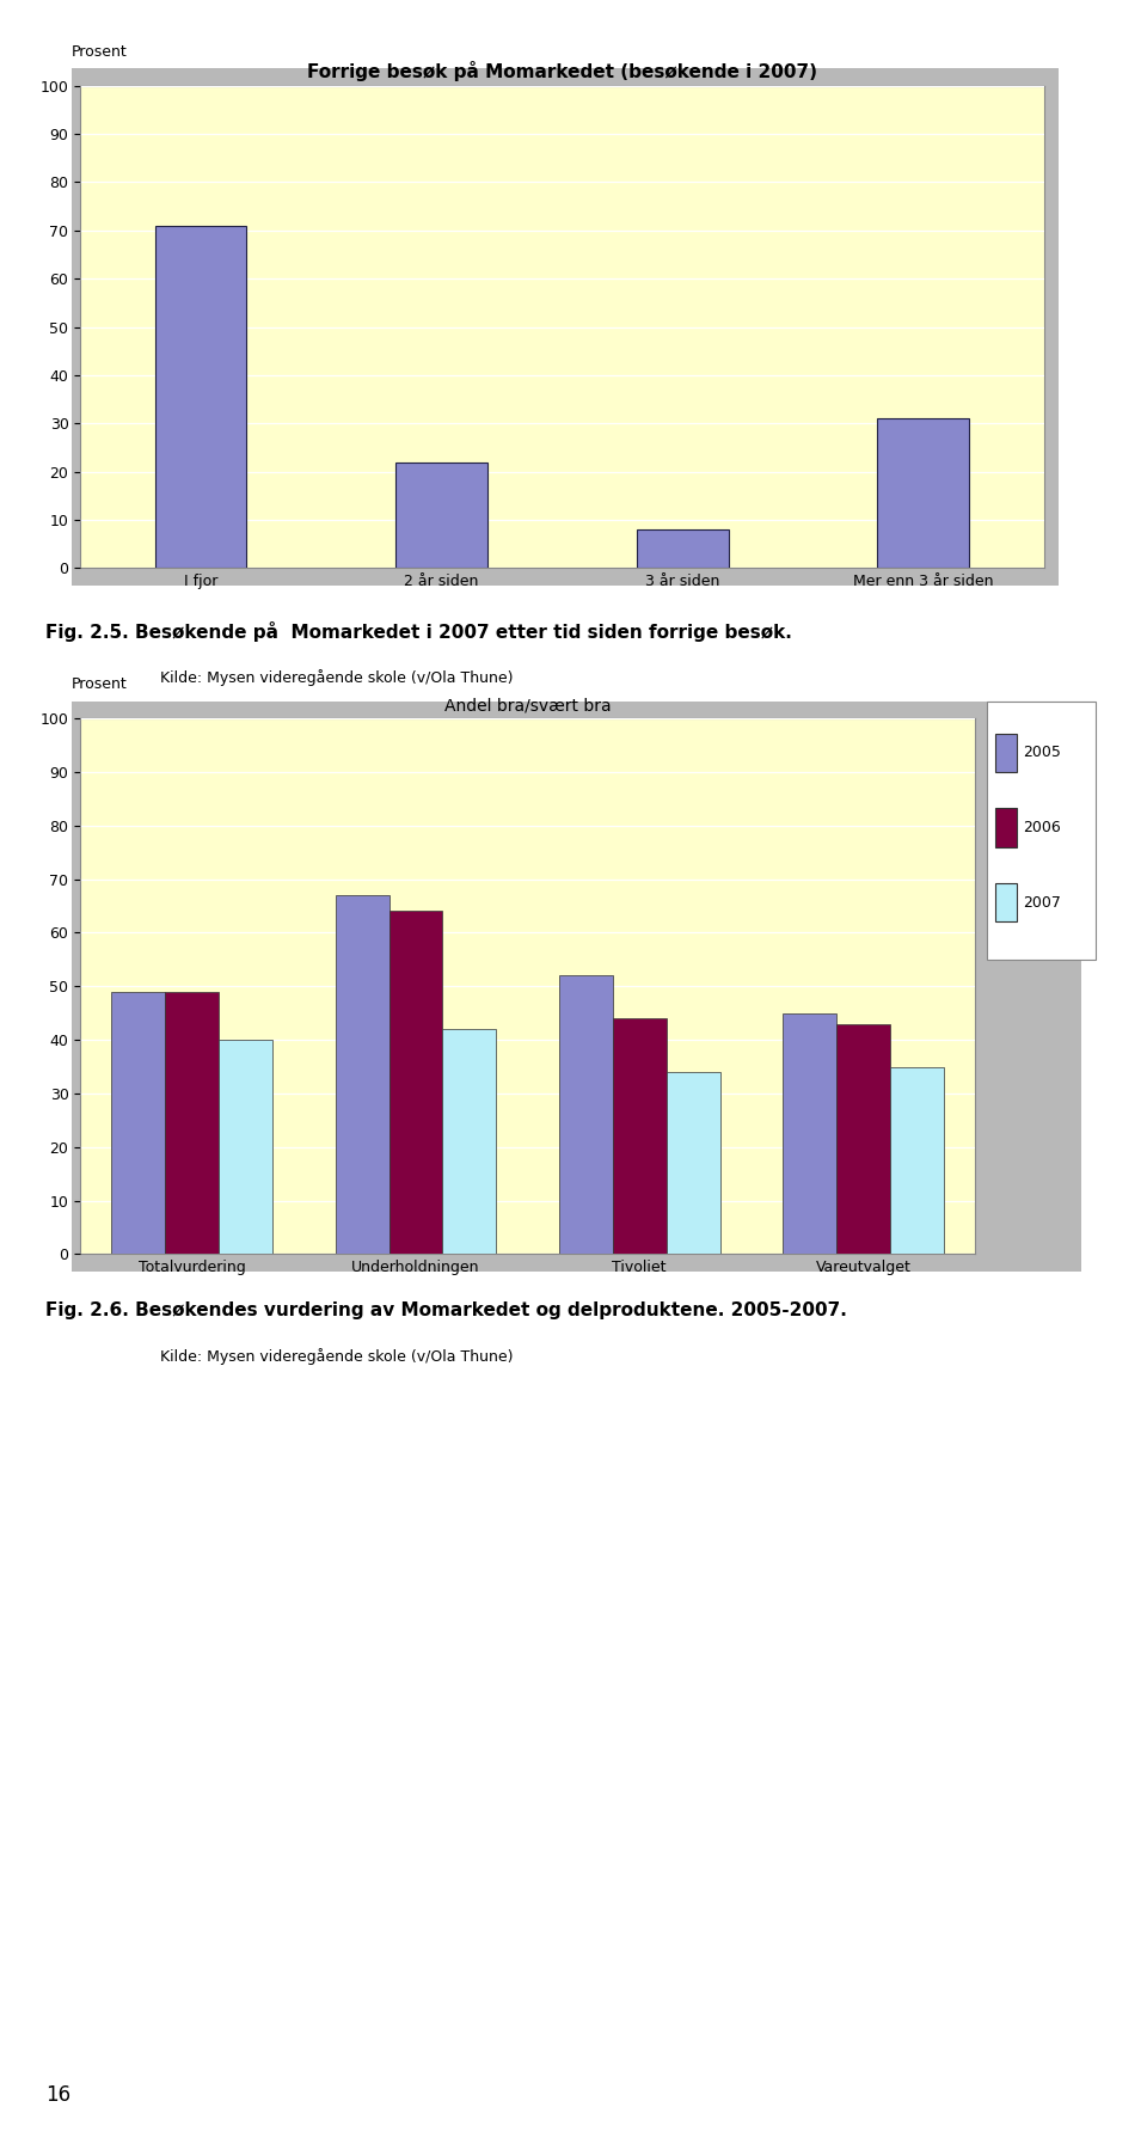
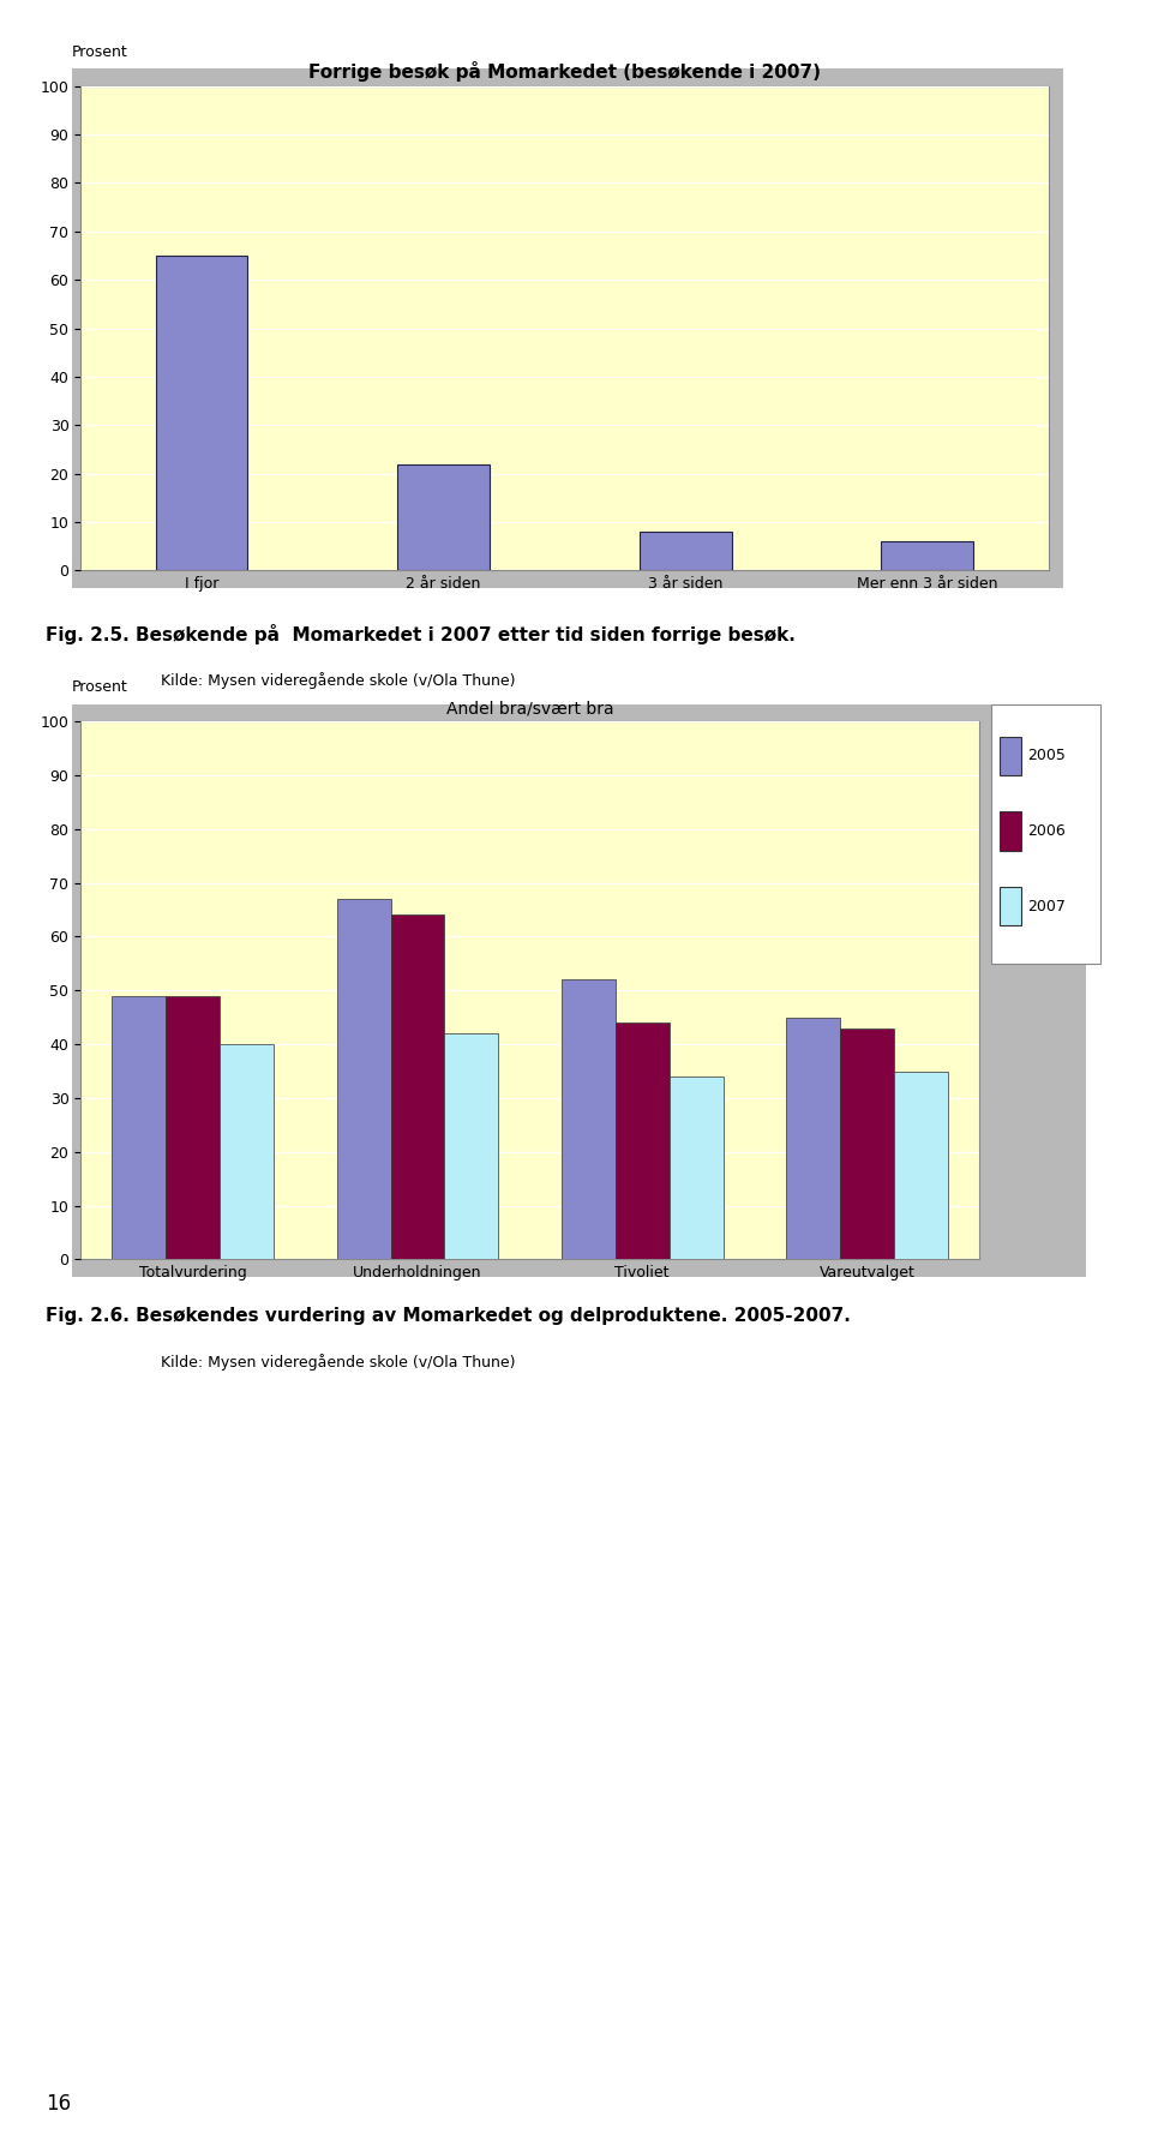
Forrige besøk på Momarkedet (besøkende i 2007)/I fjor: 71 -> 65
Forrige besøk på Momarkedet (besøkende i 2007)/Mer enn 3 år siden: 31 -> 6
